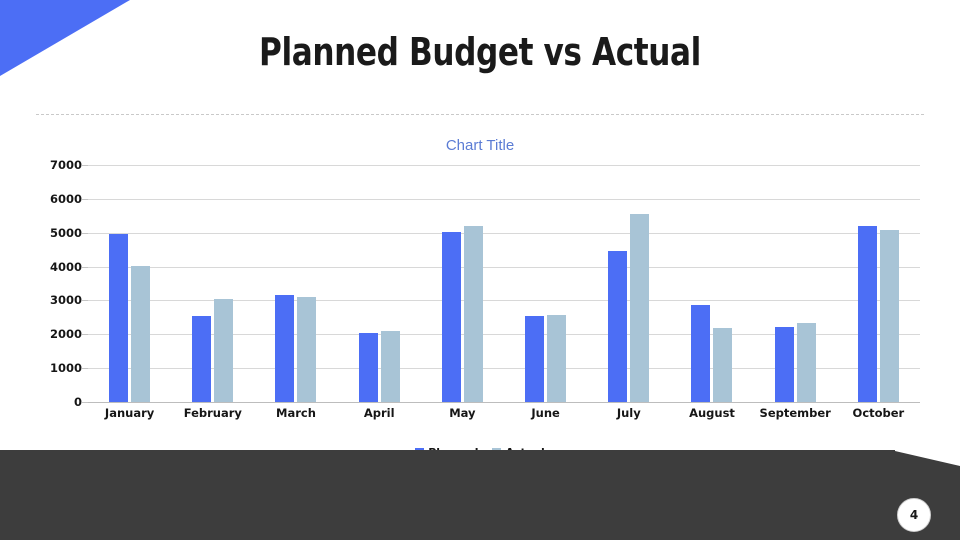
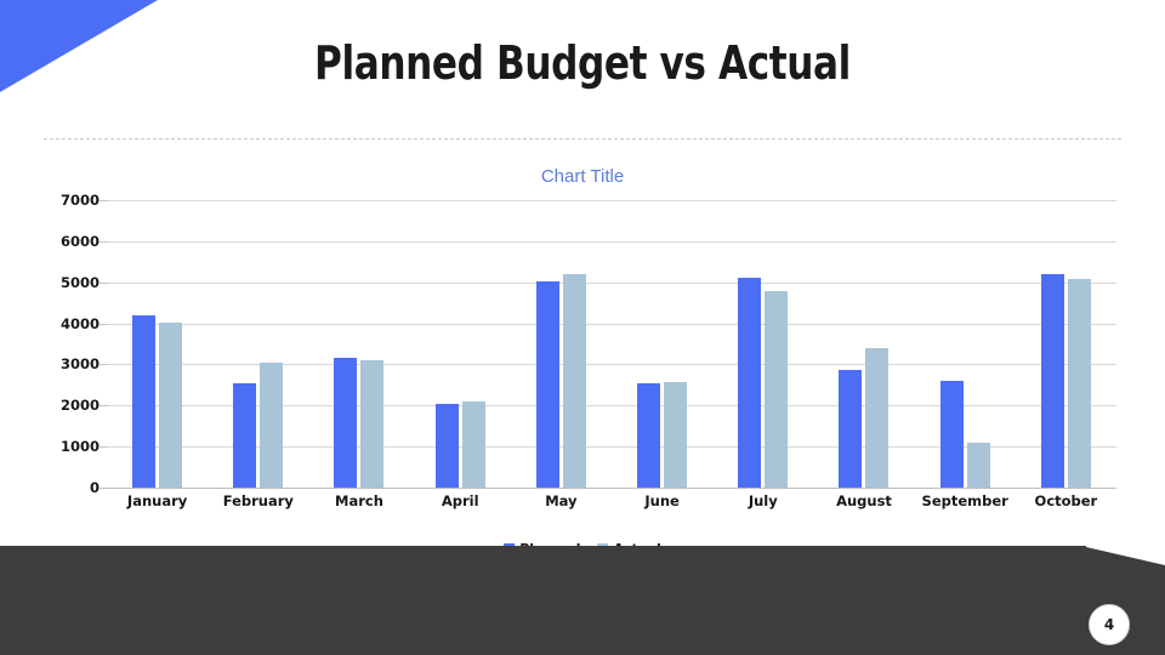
Planned/January: 5000 -> 4200
Planned/July: 4400 -> 5100
Actual/July: 5600 -> 4800
Actual/August: 2200 -> 3400
Planned/September: 2200 -> 2600
Actual/September: 2300 -> 1100
